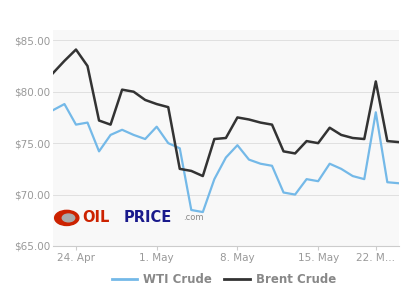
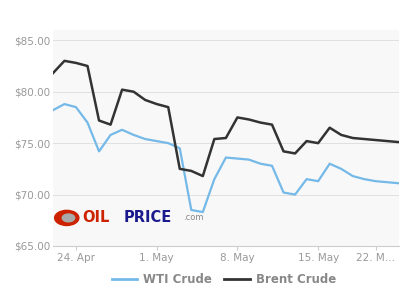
WTI Crude/24. Apr: $76.8 -> $78.5
Brent Crude/24. Apr: $84.1 -> $82.8
WTI Crude/1. May: $76.6 -> $75.2
WTI Crude/8. May: $74.8 -> $73.5
WTI Crude/22. M…: $78.0 -> $71.3
Brent Crude/22. M…: $81.0 -> $75.3
